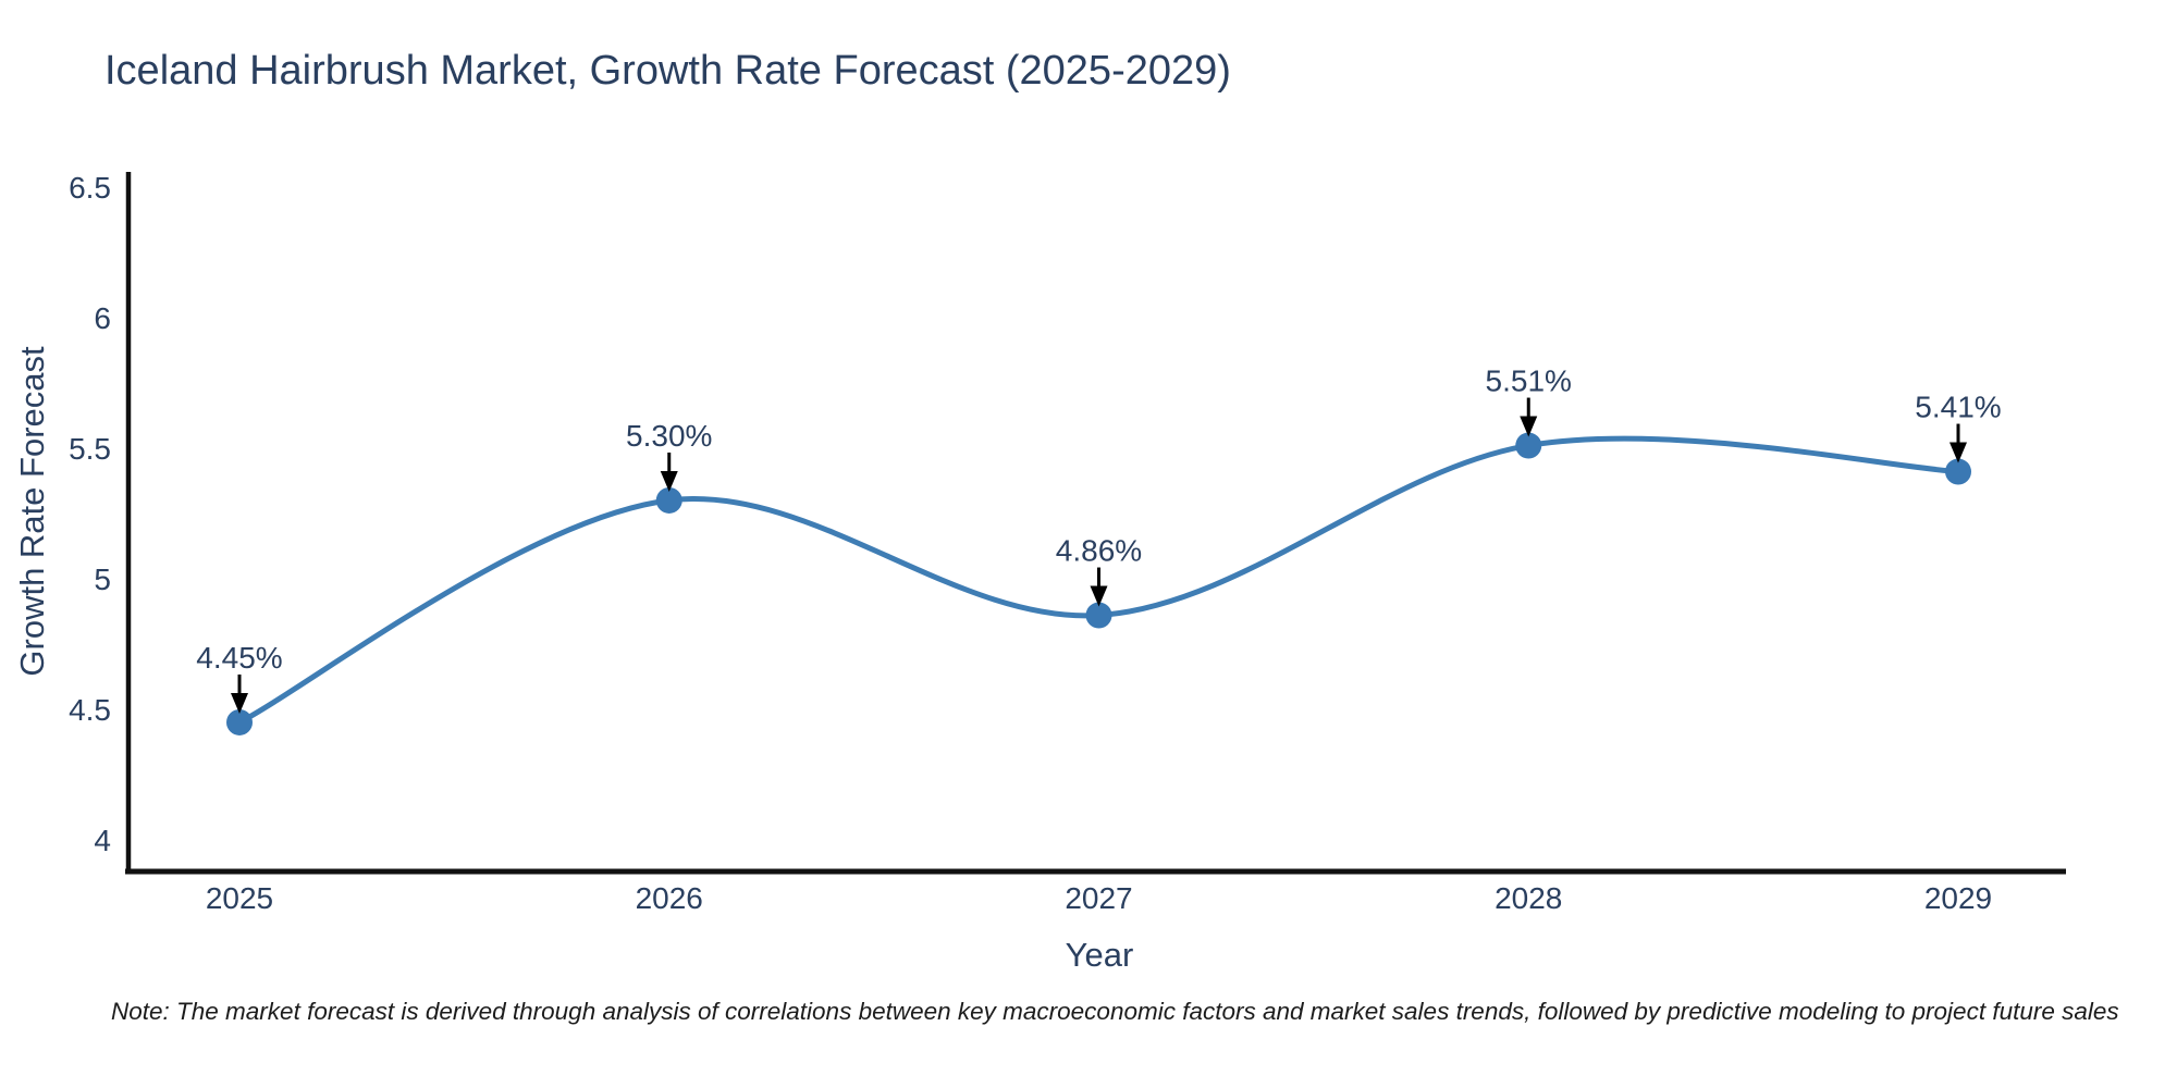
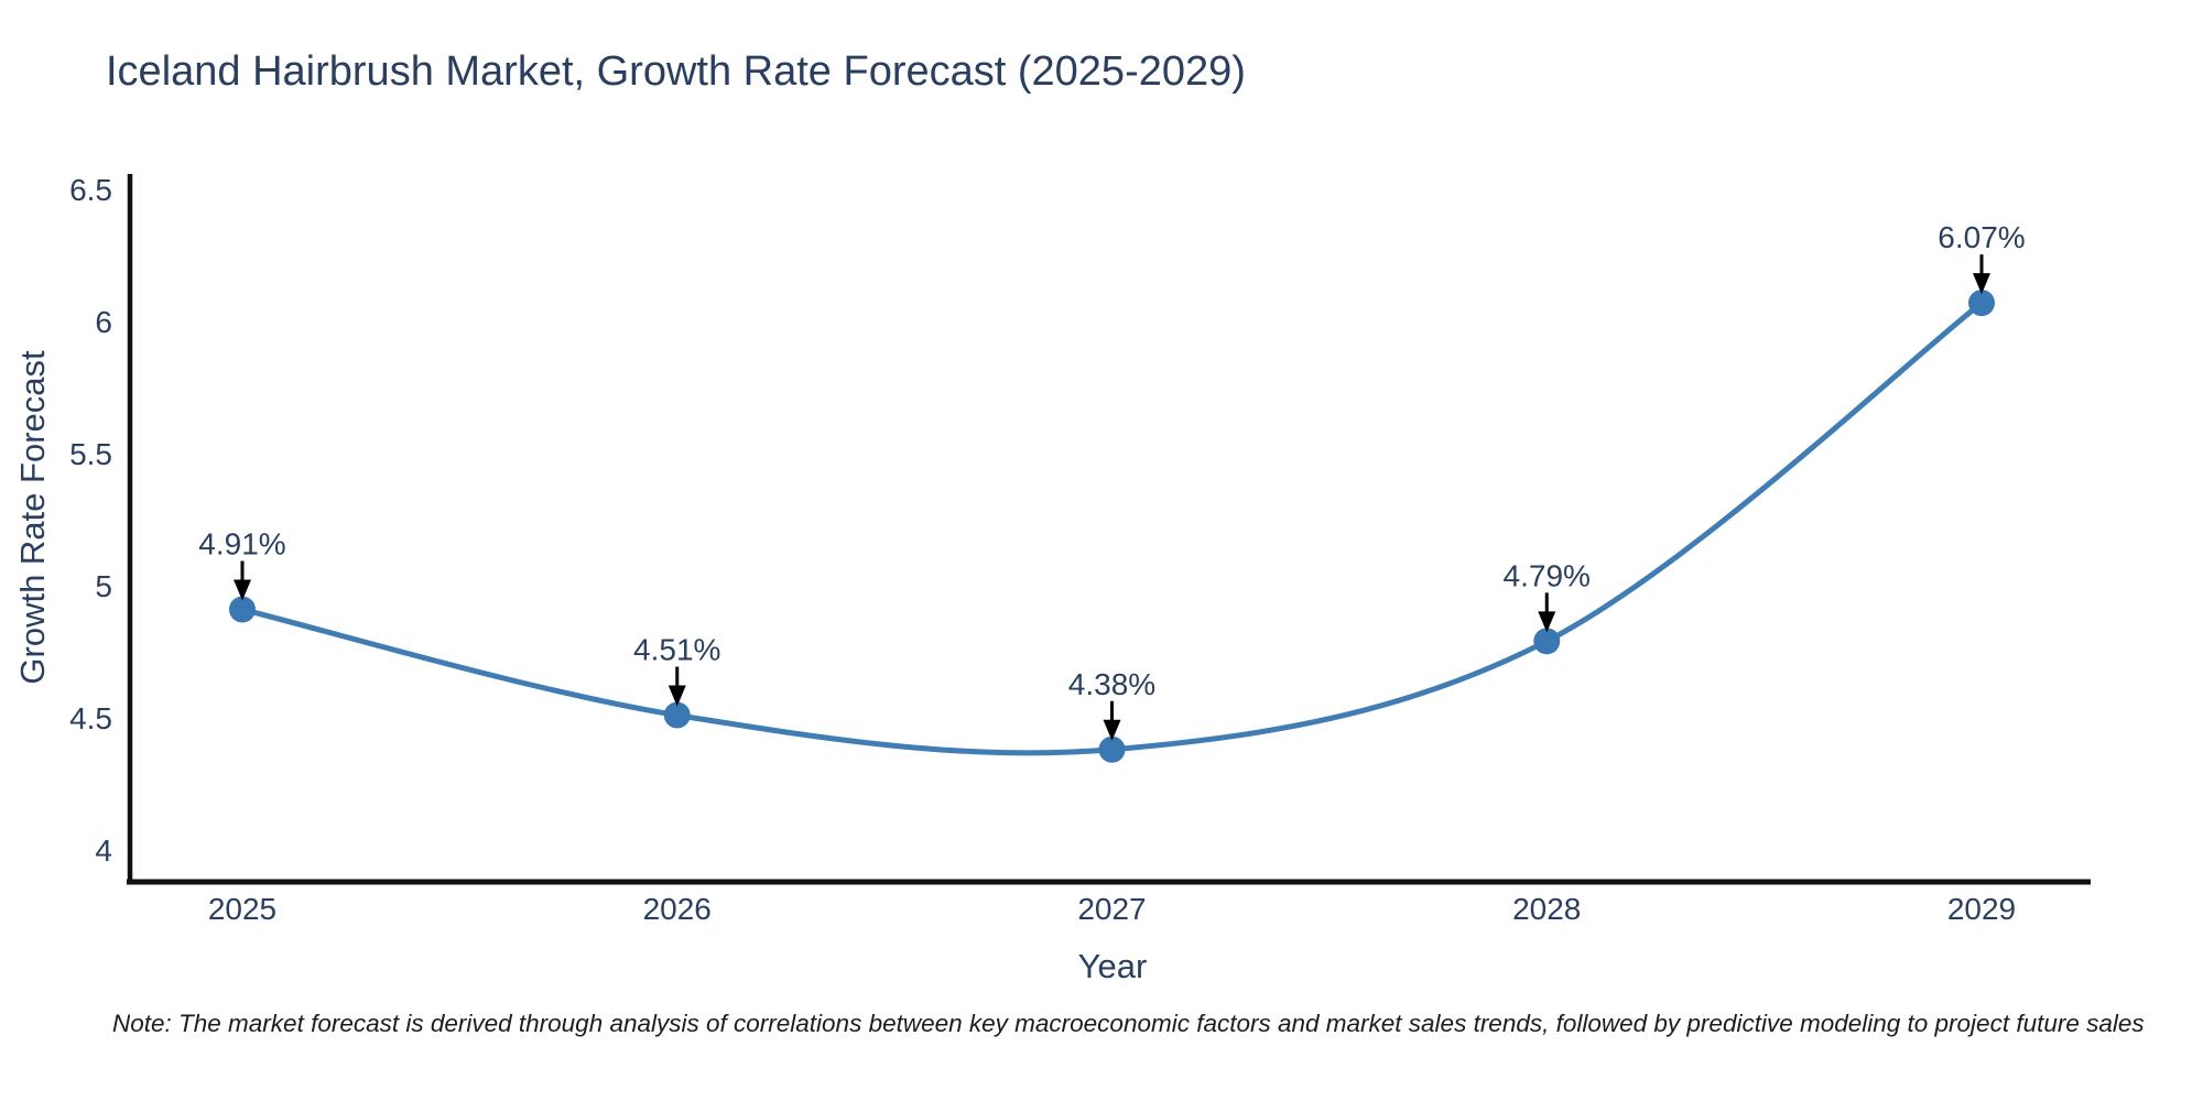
2025: 4.45% -> 4.91%
2026: 5.30% -> 4.51%
2027: 4.86% -> 4.38%
2028: 5.51% -> 4.79%
2029: 5.41% -> 6.07%
